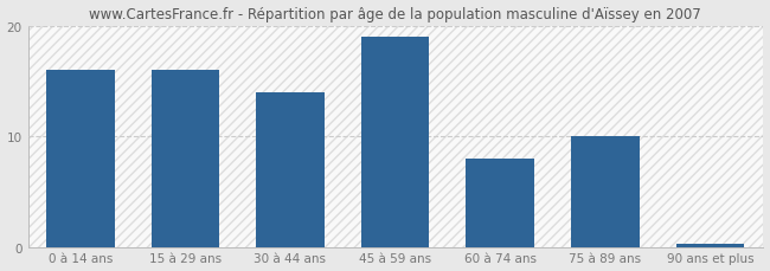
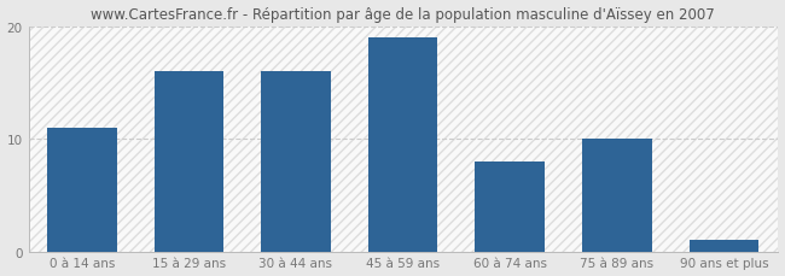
0 à 14 ans: 16.0 -> 11.0
30 à 44 ans: 14.0 -> 16.0
90 ans et plus: 0.3 -> 1.0
